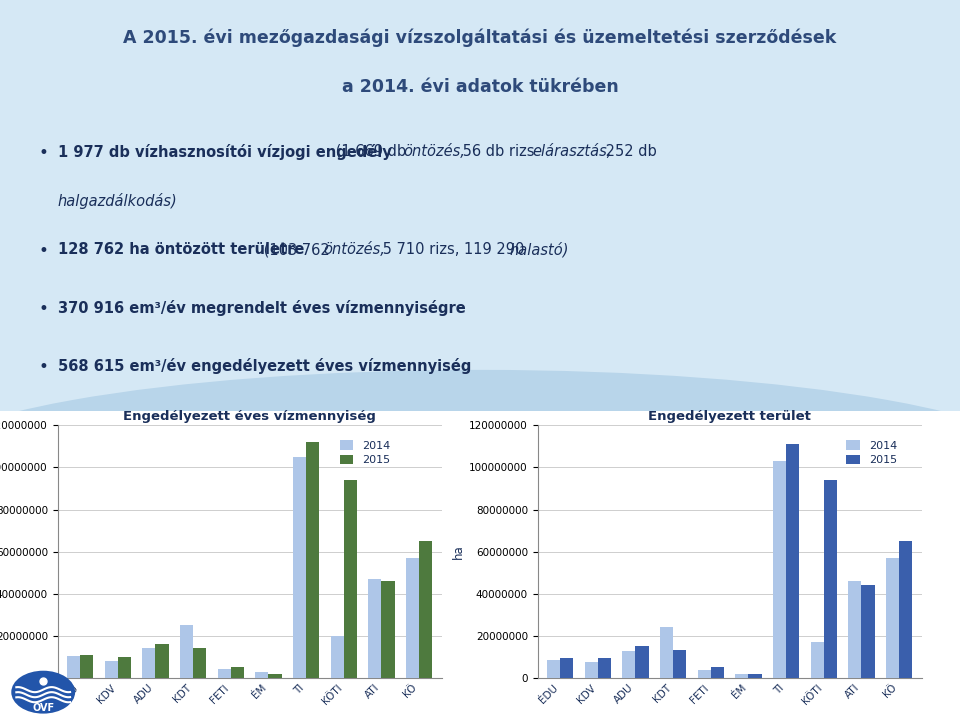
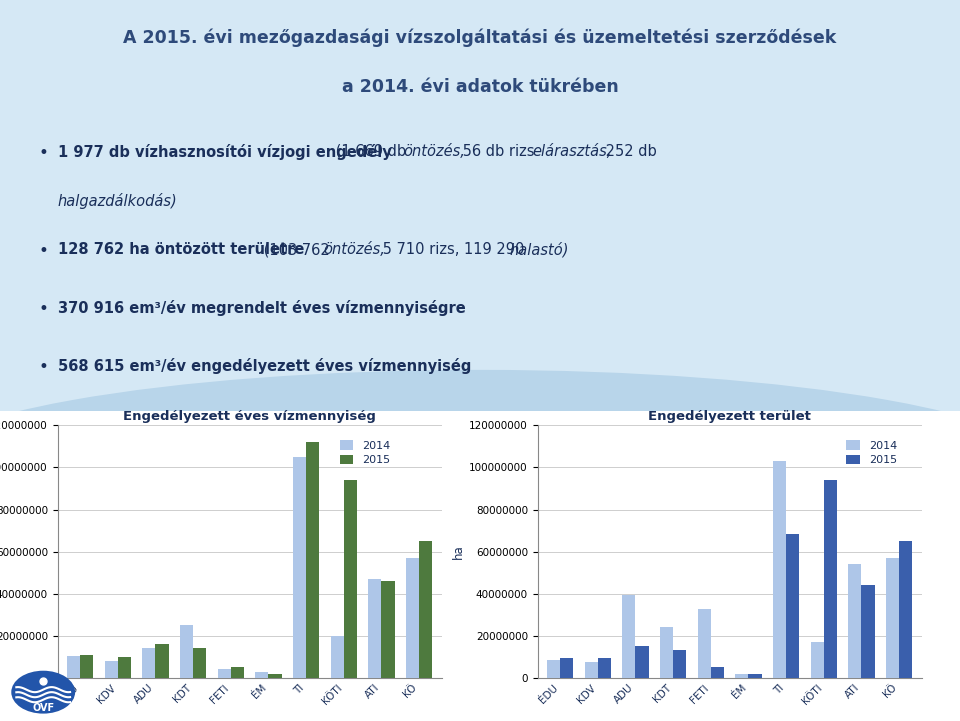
Engedélyezett terület/2014/ADU: 12500000 -> 39500000
Engedélyezett terület/2014/FETI: 3500000 -> 32500000
Engedélyezett terület/2015/TI: 111000000 -> 68500000
Engedélyezett terület/2014/ATI: 46000000 -> 54000000
